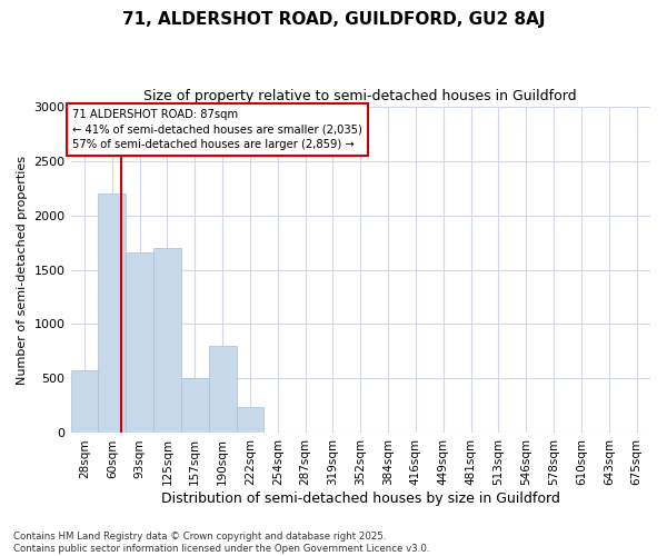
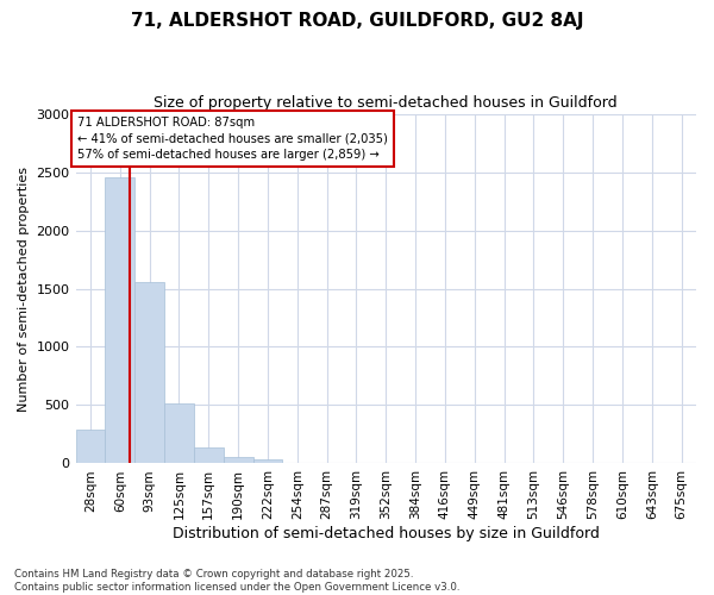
28sqm: 580 -> 290
60sqm: 2200 -> 2450
93sqm: 1660 -> 1560
125sqm: 1700 -> 520
157sqm: 500 -> 140
190sqm: 800 -> 60
222sqm: 240 -> 40
